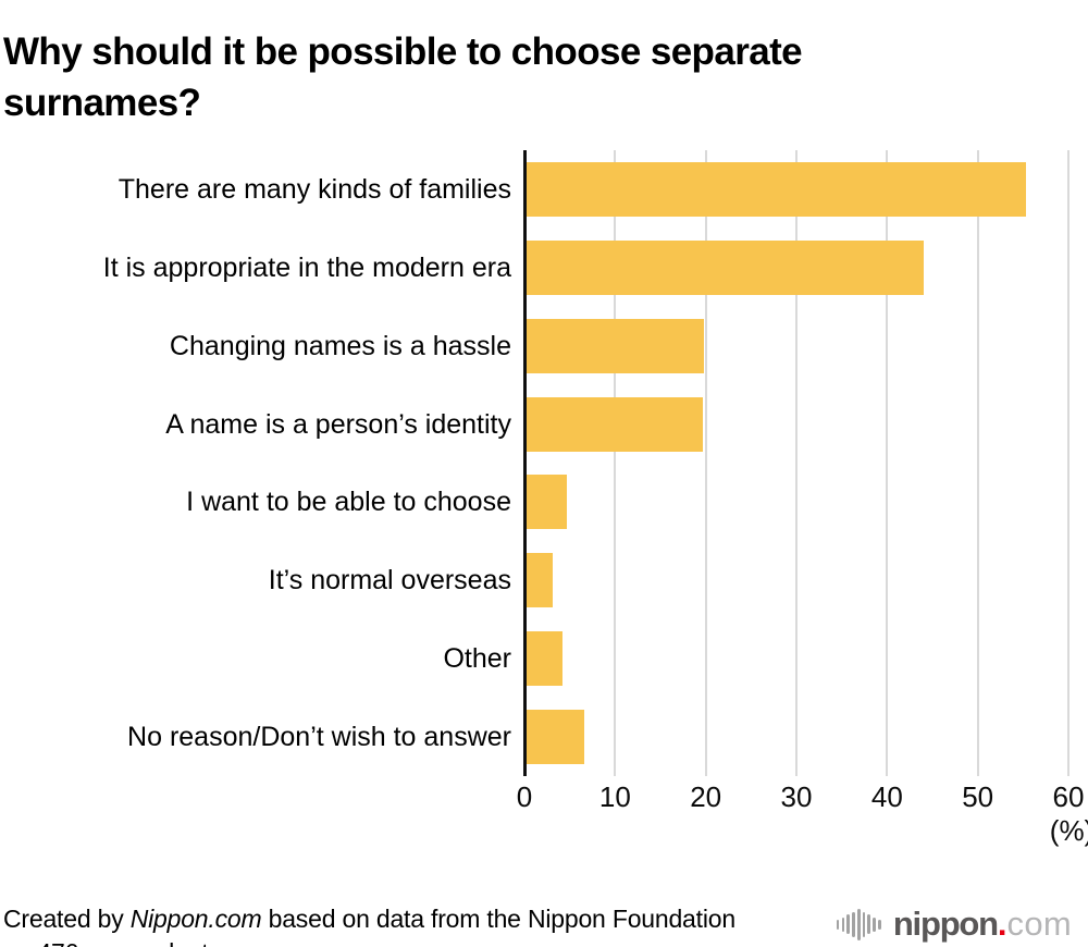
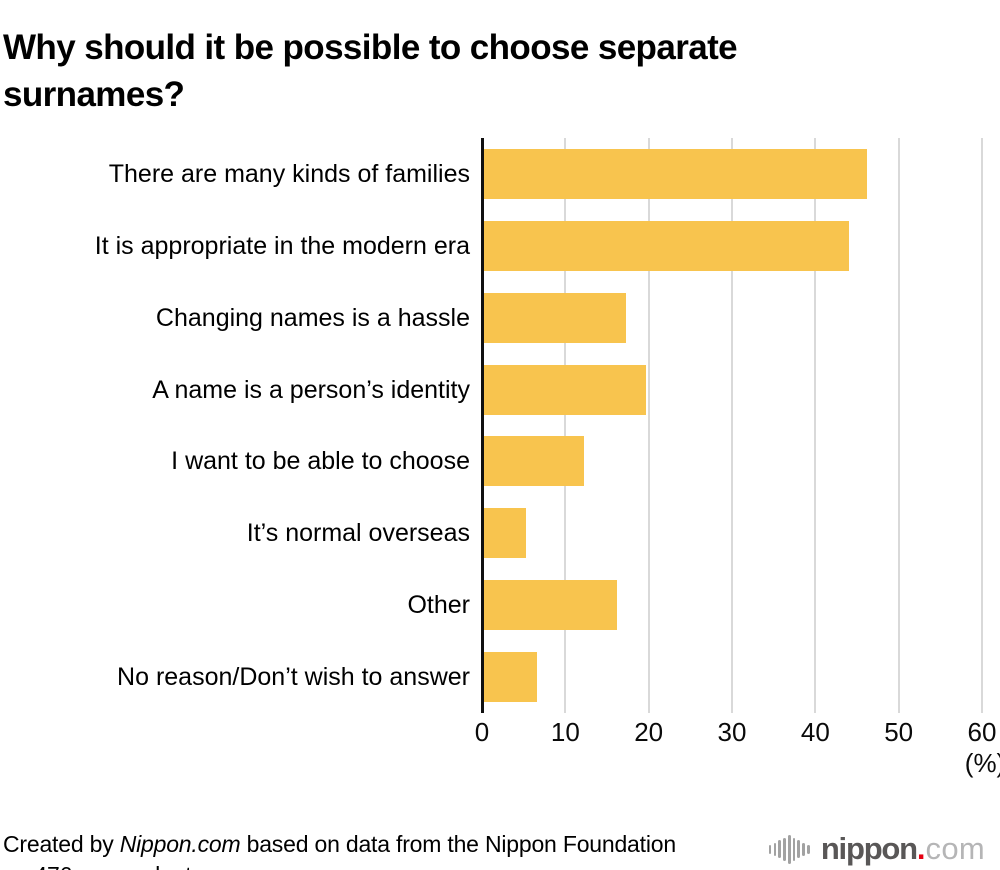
There are many kinds of families: 55 -> 46
Changing names is a hassle: 20 -> 17
I want to be able to choose: 4 -> 12
It’s normal overseas: 3 -> 5
Other: 4 -> 16
